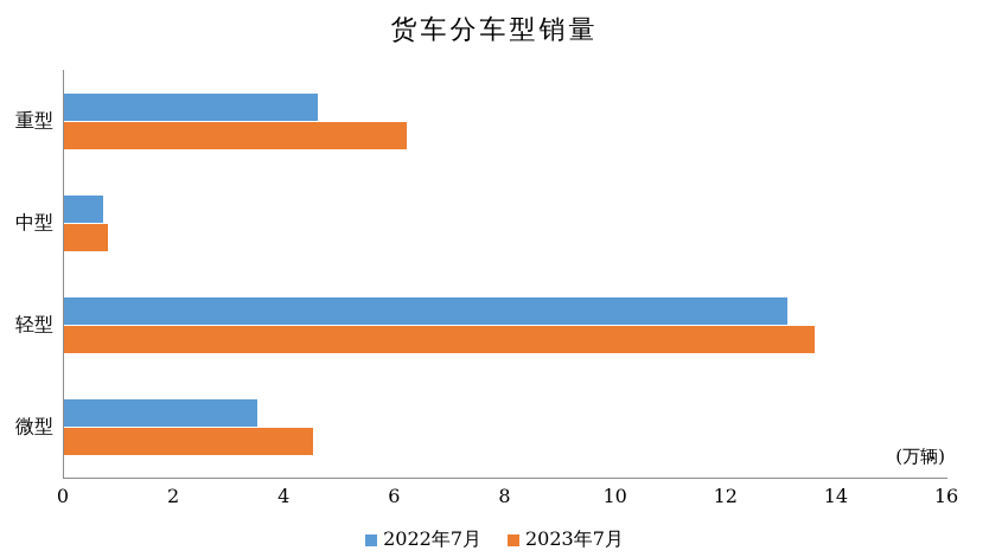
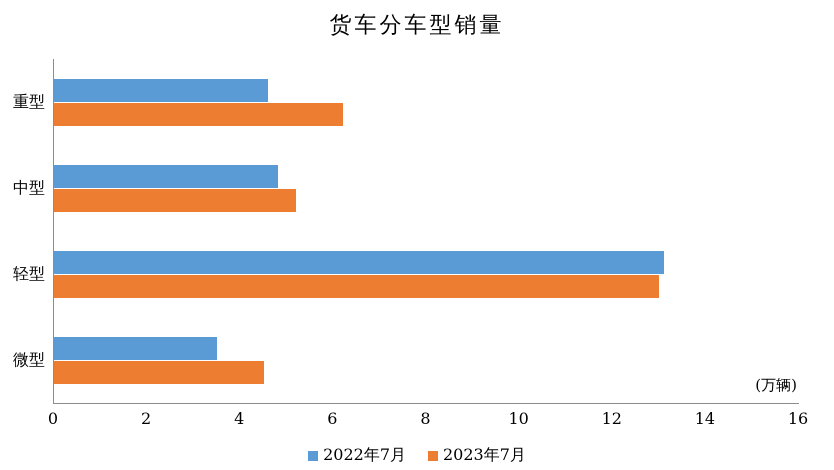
2022年7月/中型: 0.7 -> 4.8
2023年7月/中型: 0.8 -> 5.2
2023年7月/轻型: 13.6 -> 13.0
